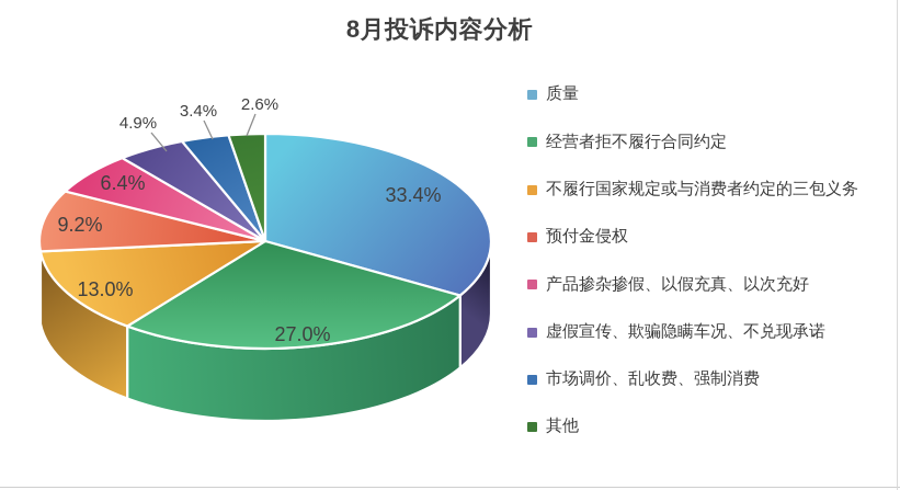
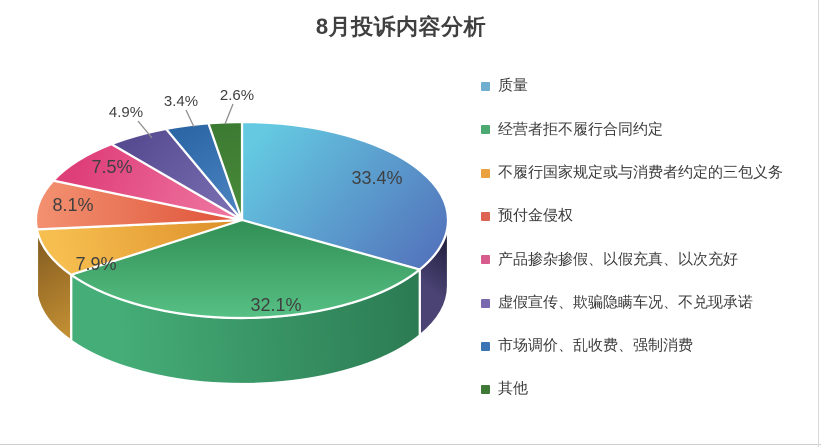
经营者拒不履行合同约定: 27.0% -> 32.1%
不履行国家规定或与消费者约定的三包义务: 13.0% -> 7.9%
预付金侵权: 9.2% -> 8.1%
产品掺杂掺假、以假充真、以次充好: 6.4% -> 7.5%
